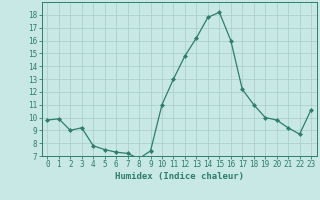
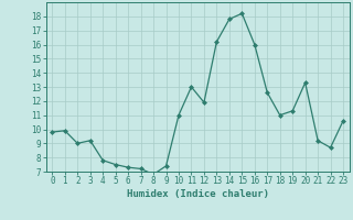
12: 14.8 -> 11.9
17: 12.2 -> 12.6
19: 10.0 -> 11.3
20: 9.8 -> 13.3
